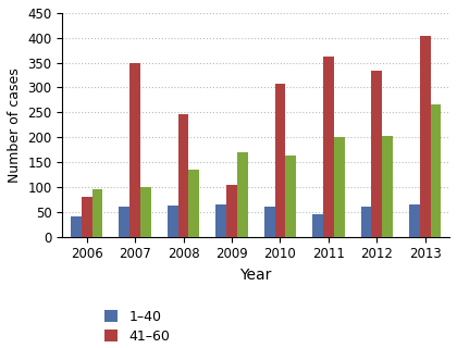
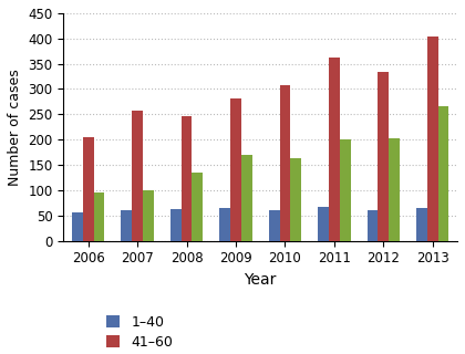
1–40/2006: 40 -> 57
41–60/2006: 80 -> 205
41–60/2007: 350 -> 257
41–60/2009: 105 -> 282
1–40/2011: 45 -> 68
